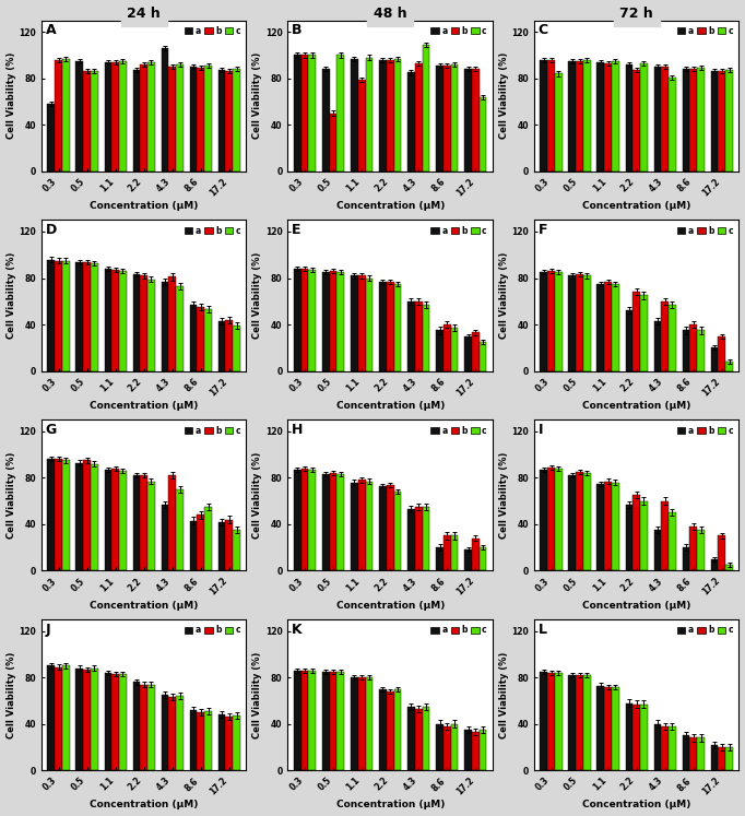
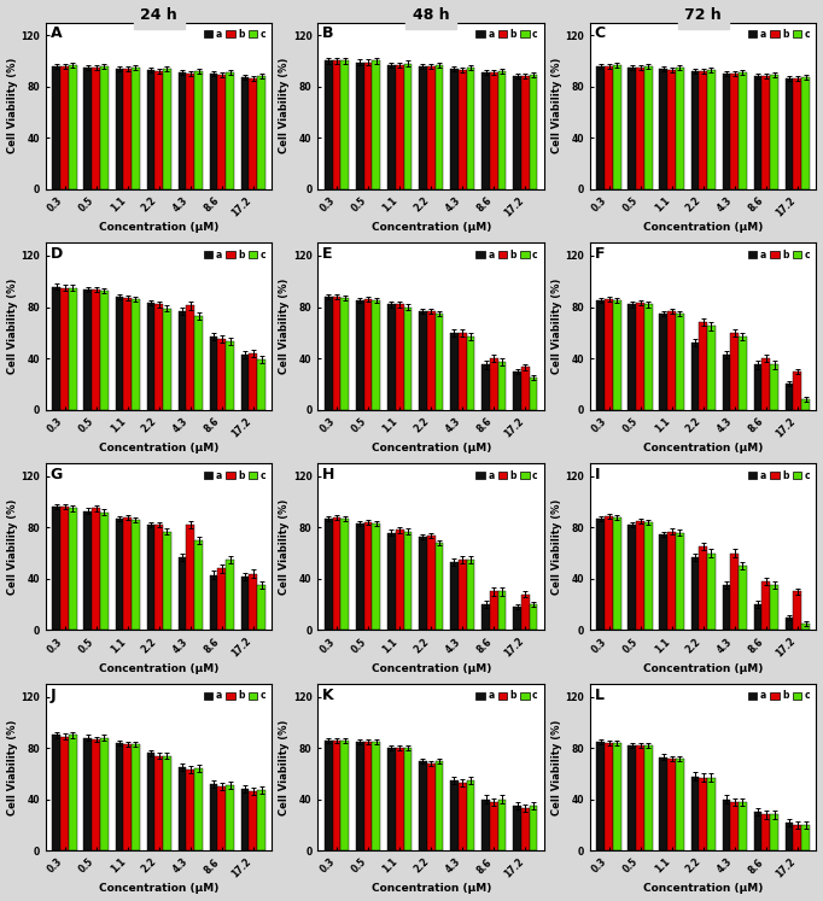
24 h/a/0.3: 58 -> 96
24 h/b/0.5: 86 -> 95
24 h/c/0.5: 86 -> 96
24 h/a/2.2: 87 -> 93
24 h/a/4.3: 106 -> 91
48 h/a/0.5: 88 -> 99
48 h/b/0.5: 50 -> 99
48 h/b/1.1: 79 -> 97
48 h/a/4.3: 85 -> 94
48 h/c/4.3: 109 -> 95
48 h/c/17.2: 64 -> 89
72 h/c/0.3: 84 -> 97
72 h/b/2.2: 87 -> 92
72 h/c/4.3: 81 -> 91
